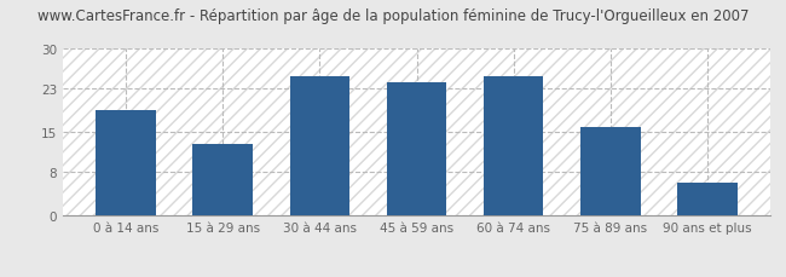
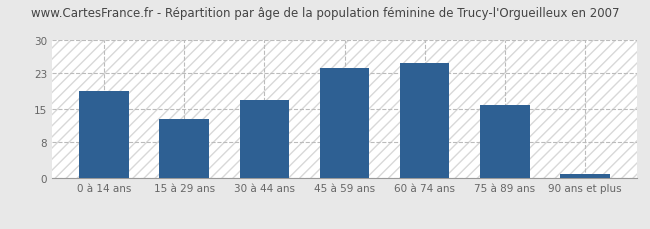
30 à 44 ans: 25 -> 17
90 ans et plus: 6 -> 1
